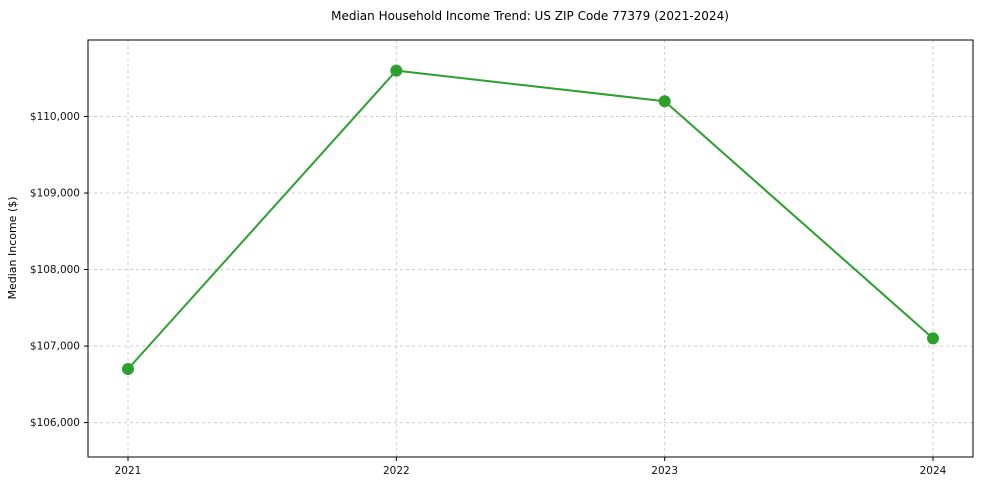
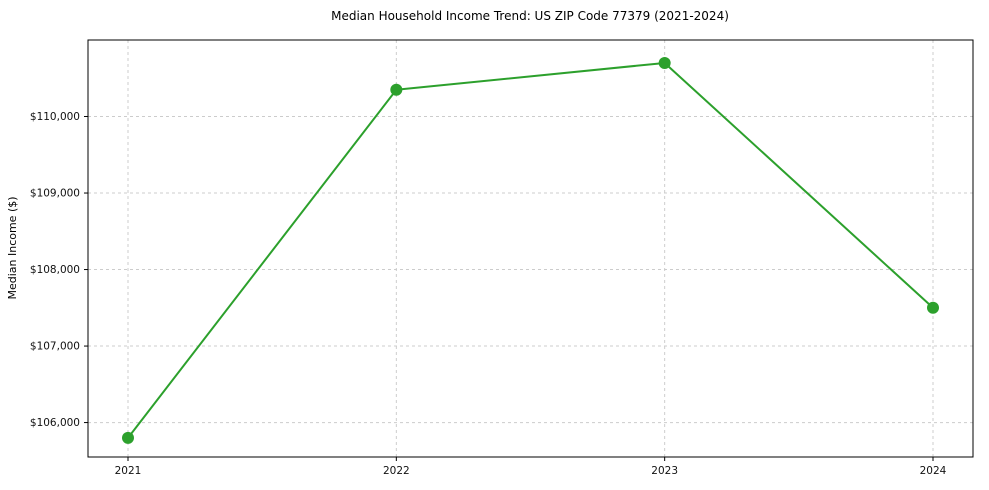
2021: $106700 -> $105800
2022: $110600 -> $110400
2023: $110200 -> $110700
2024: $107100 -> $107500
